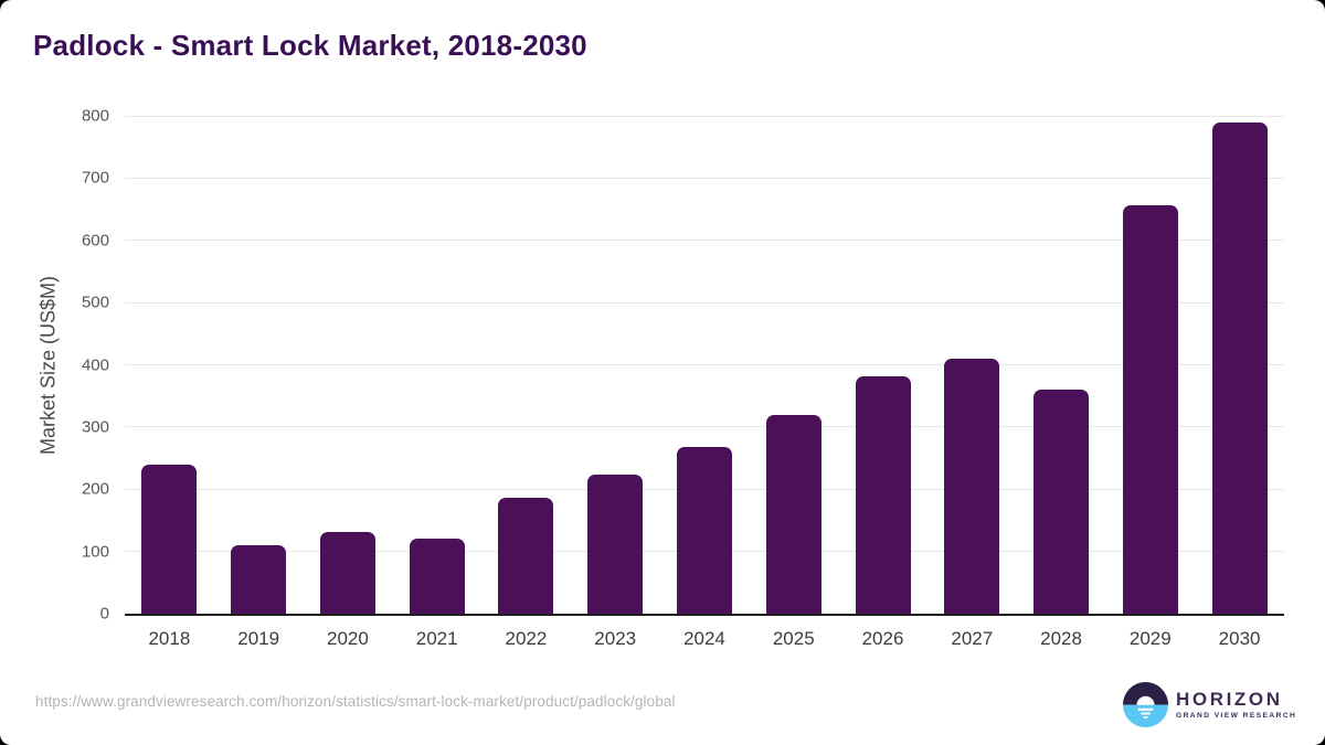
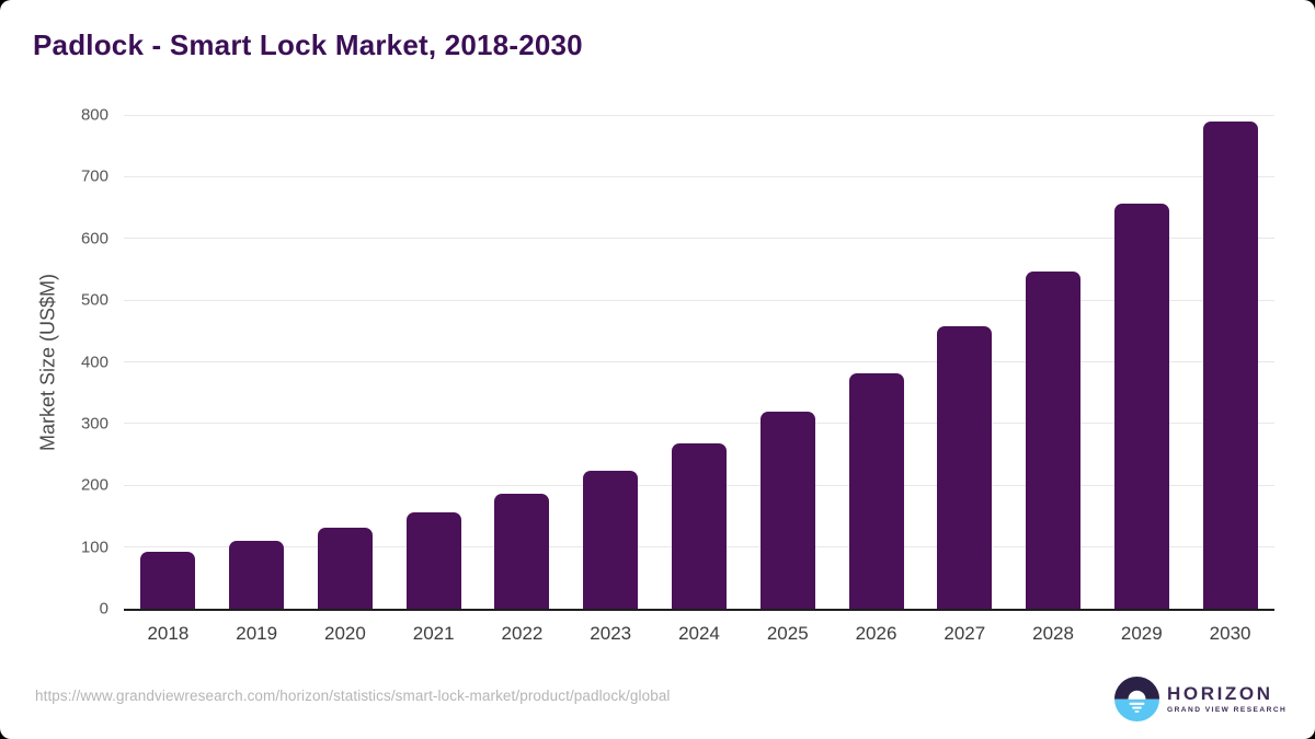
2018: 240 -> 90
2021: 120 -> 160
2027: 410 -> 460
2028: 360 -> 550
